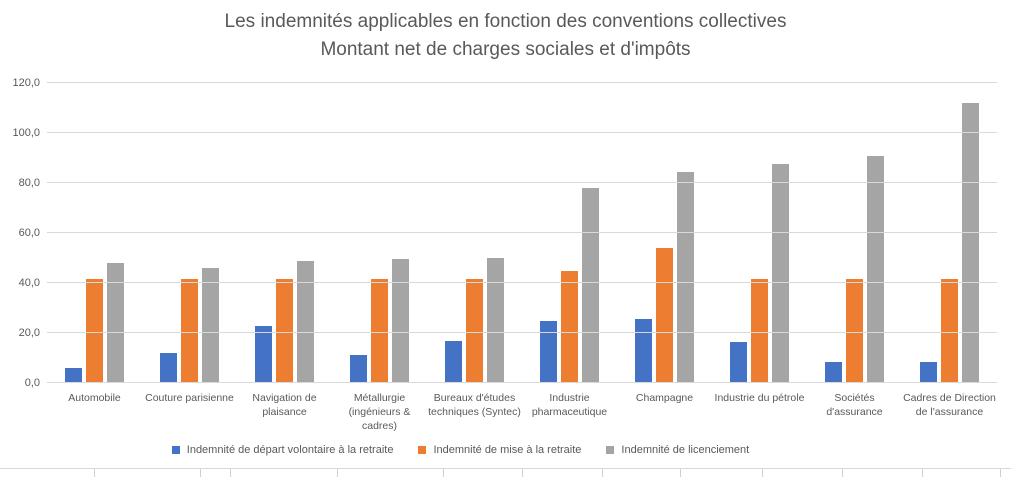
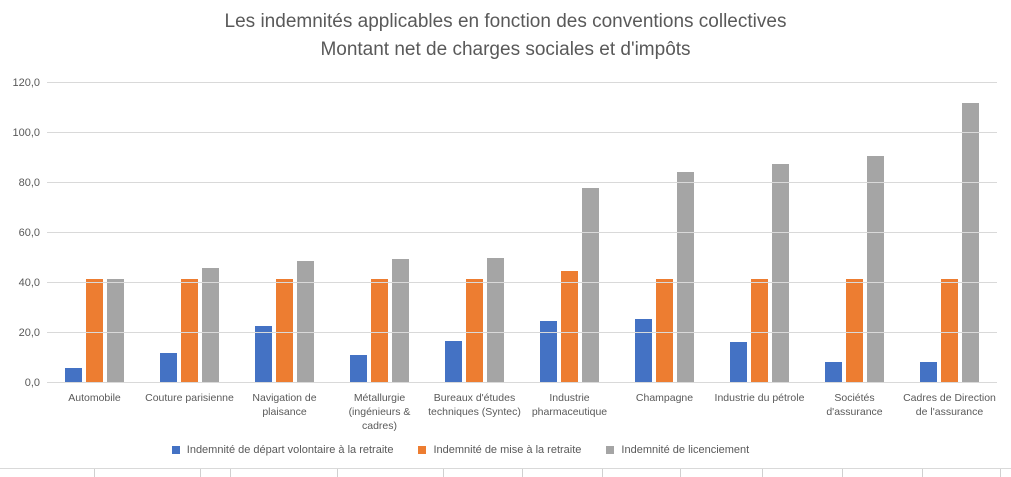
Indemnité de licenciement/Automobile: 48 -> 42
Indemnité de mise à la retraite/Champagne: 54 -> 42
